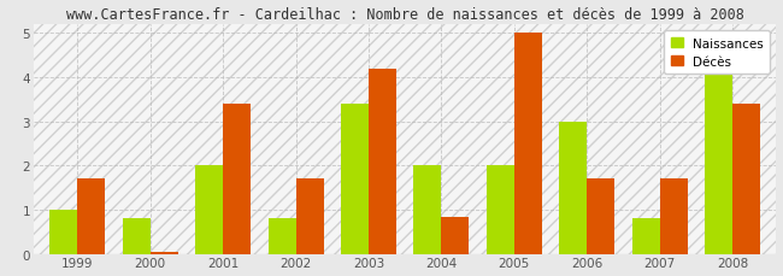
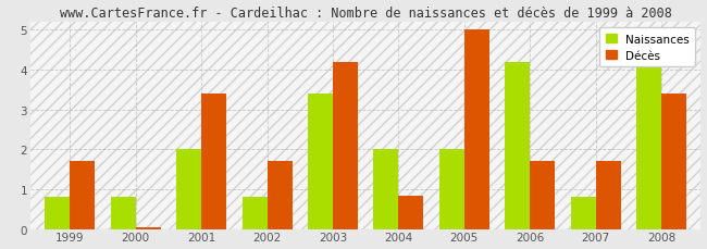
Naissances/1999: 1.0 -> 0.8
Naissances/2006: 3.0 -> 4.2
